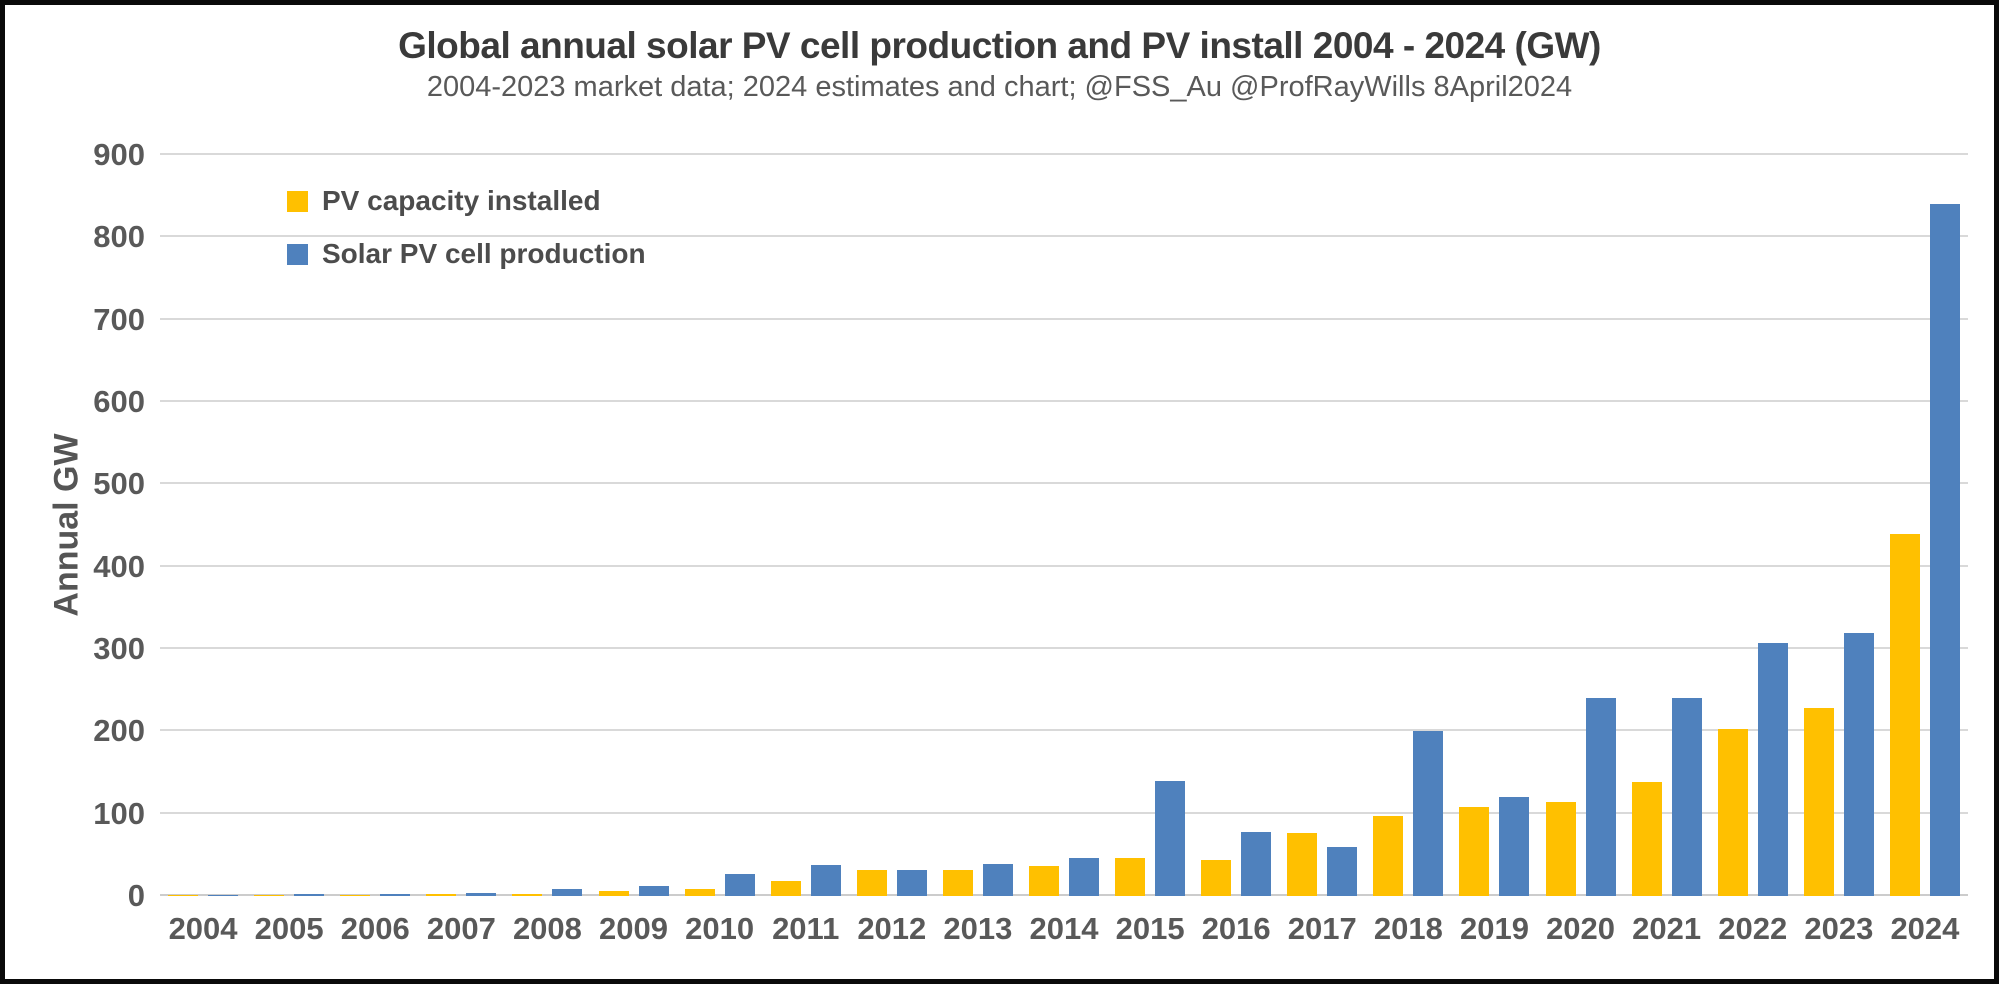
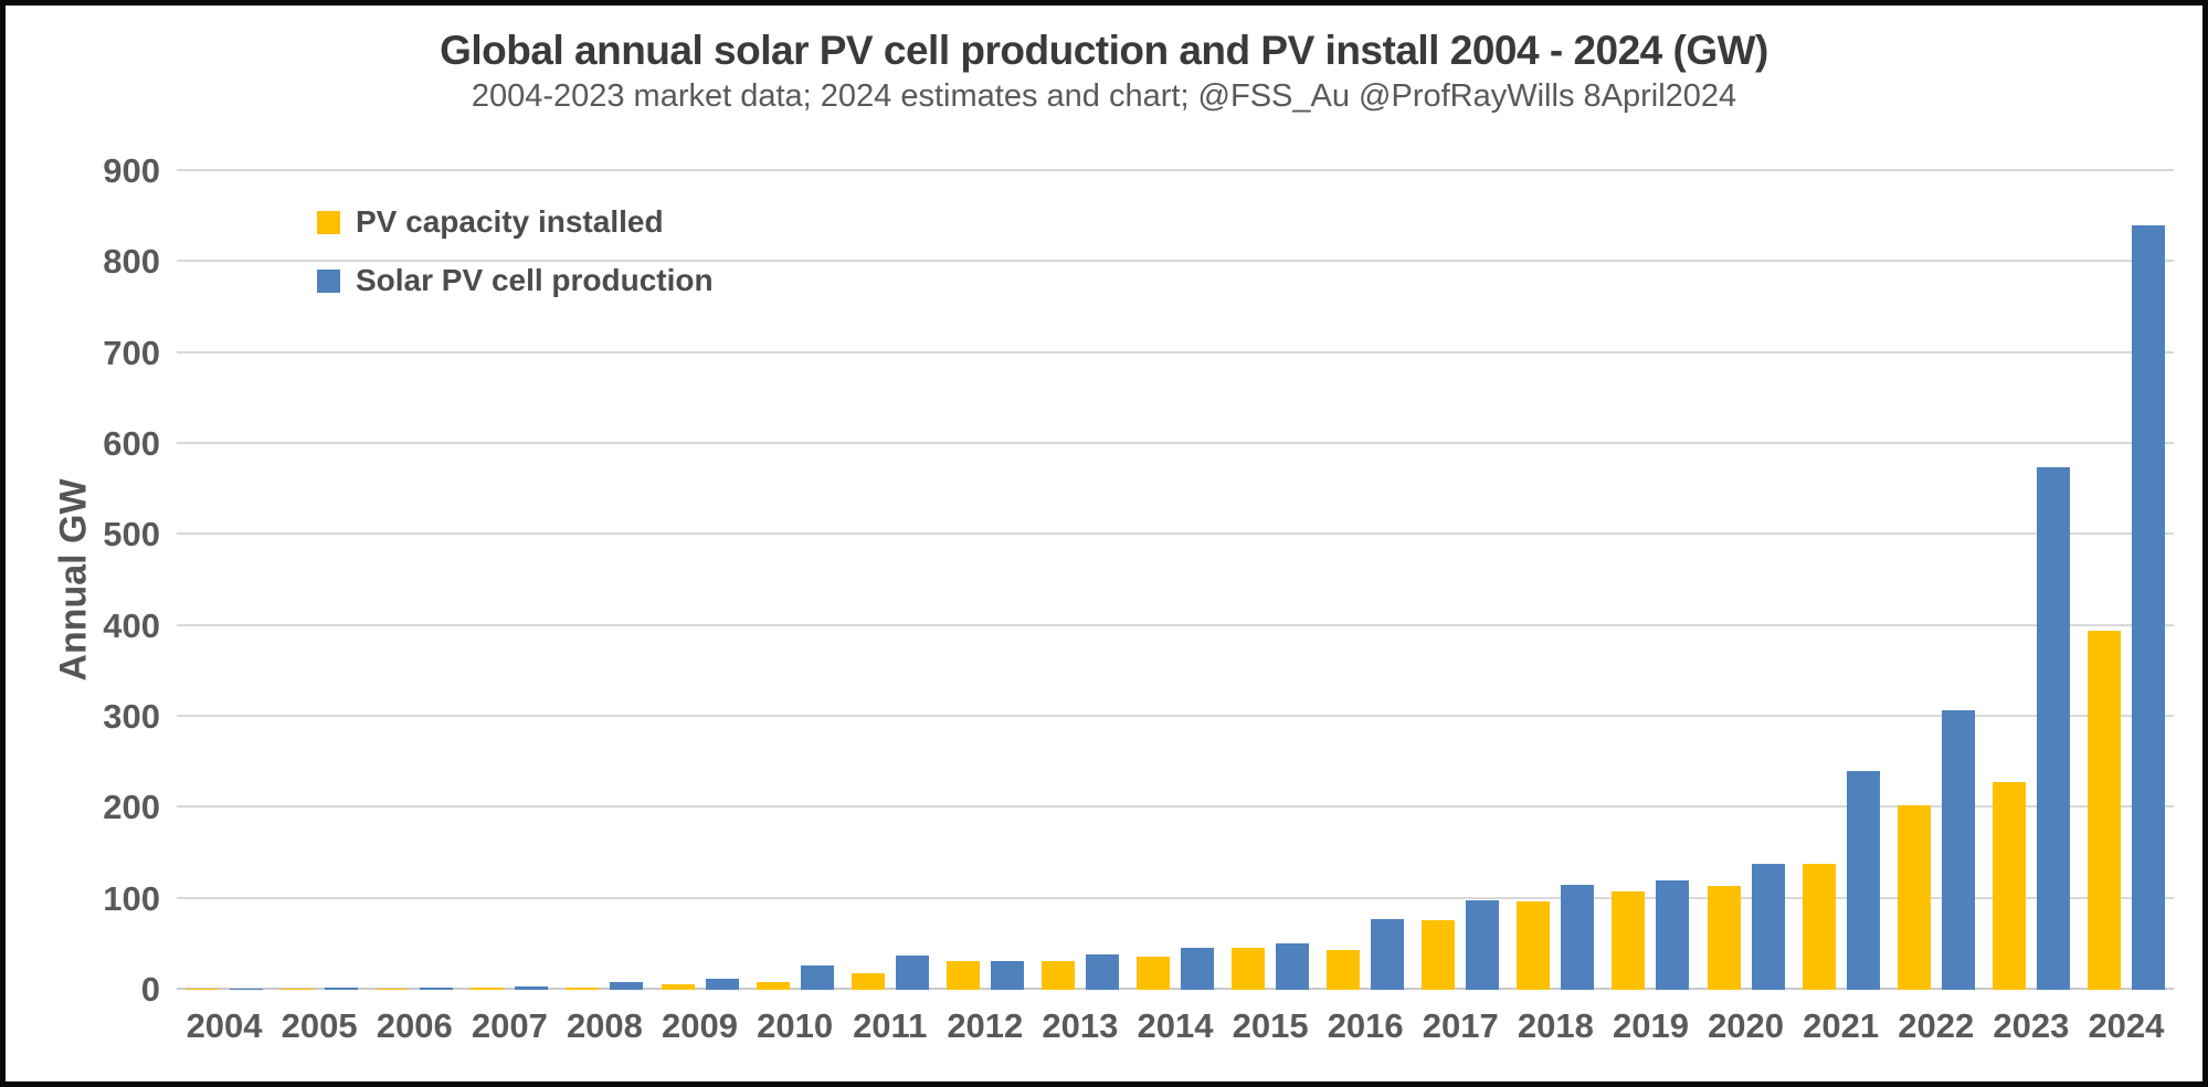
Solar PV cell production/2015: 140 -> 50
Solar PV cell production/2017: 60 -> 100
Solar PV cell production/2018: 200 -> 120
Solar PV cell production/2020: 240 -> 140
Solar PV cell production/2023: 320 -> 580
PV capacity installed/2024: 440 -> 400
